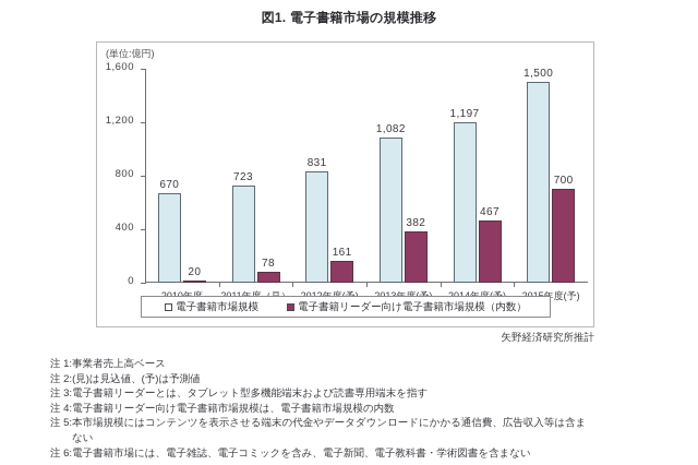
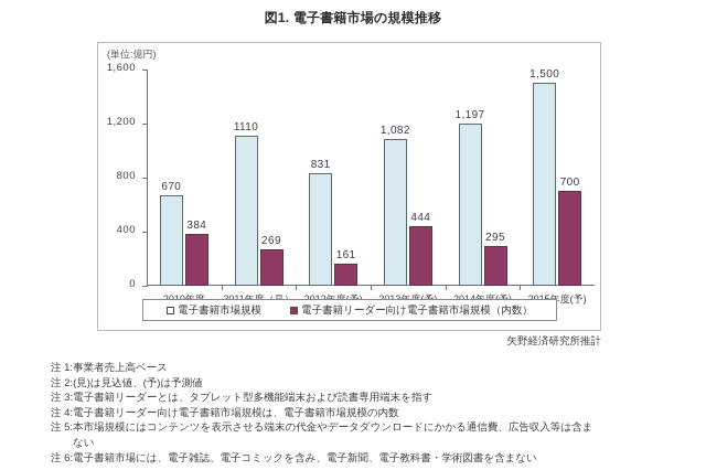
電子書籍リーダー向け電子書籍市場規模（内数）/2010年度: 20 -> 384
電子書籍市場規模/2011年度（見）: 723 -> 1110
電子書籍リーダー向け電子書籍市場規模（内数）/2011年度（見）: 78 -> 269
電子書籍リーダー向け電子書籍市場規模（内数）/2013年度(予): 382 -> 444
電子書籍リーダー向け電子書籍市場規模（内数）/2014年度(予): 467 -> 295
